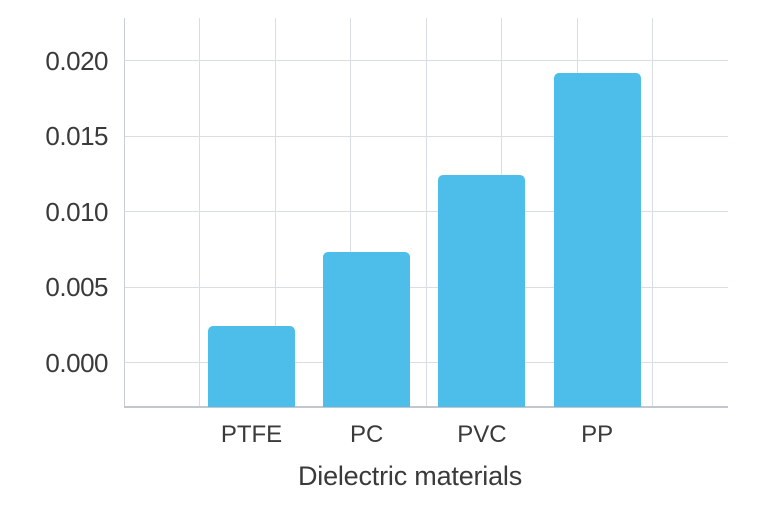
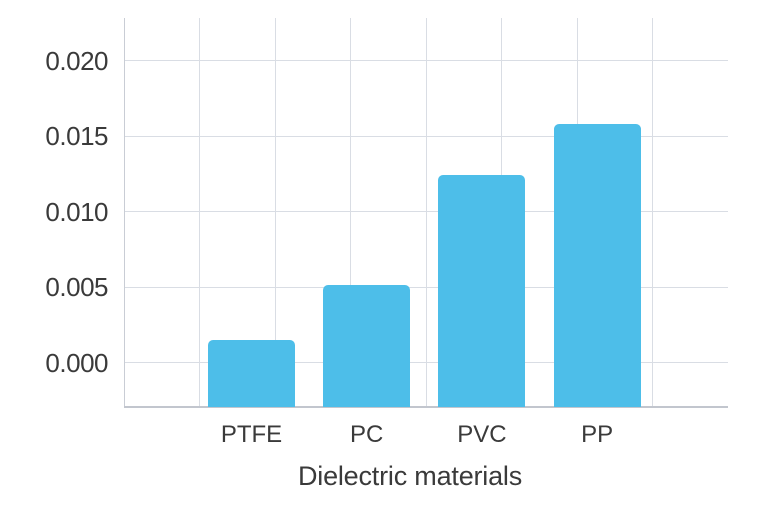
PTFE: 0.0024 -> 0.0015
PC: 0.0073 -> 0.0051
PP: 0.0192 -> 0.0158
